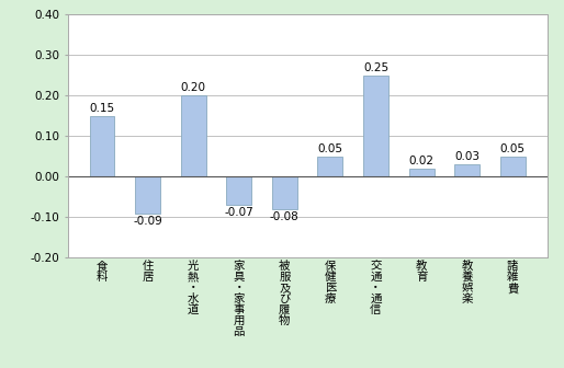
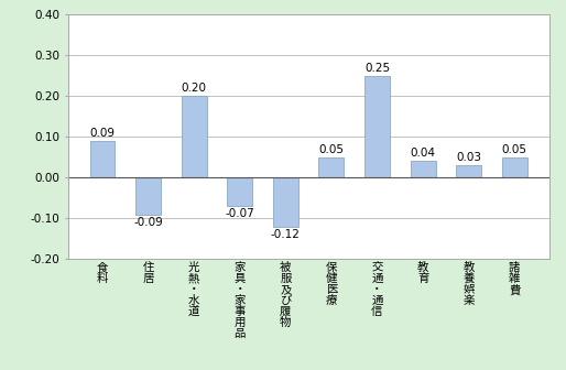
食 料: 0.15 -> 0.09
被 服 及 び 履 物: -0.08 -> -0.12
教 育: 0.02 -> 0.04
